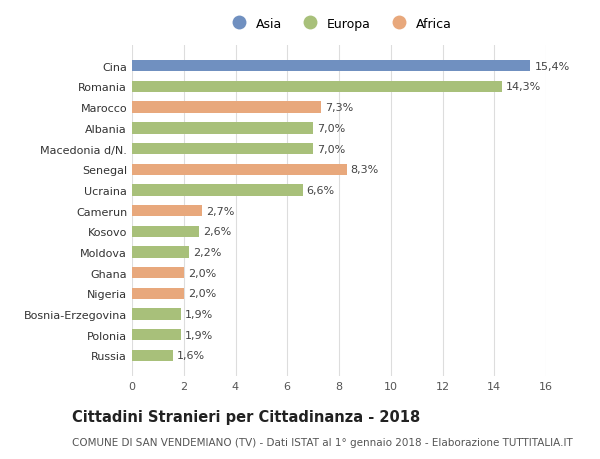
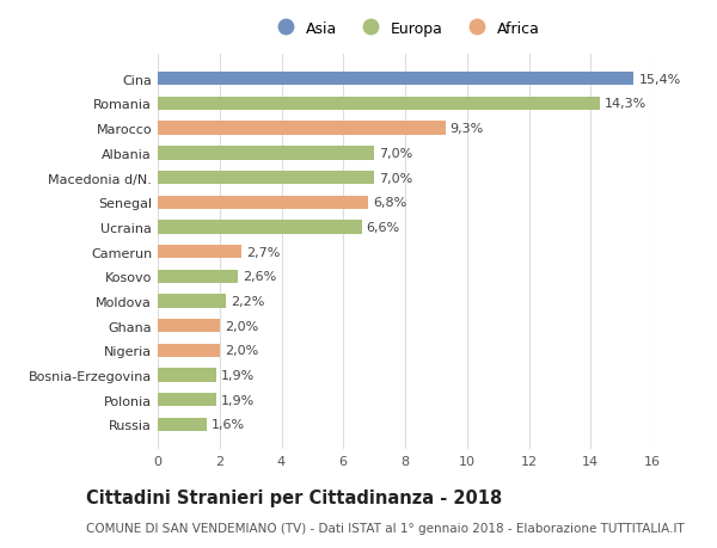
Marocco: 7,3% -> 9,3%
Senegal: 8,3% -> 6,8%
